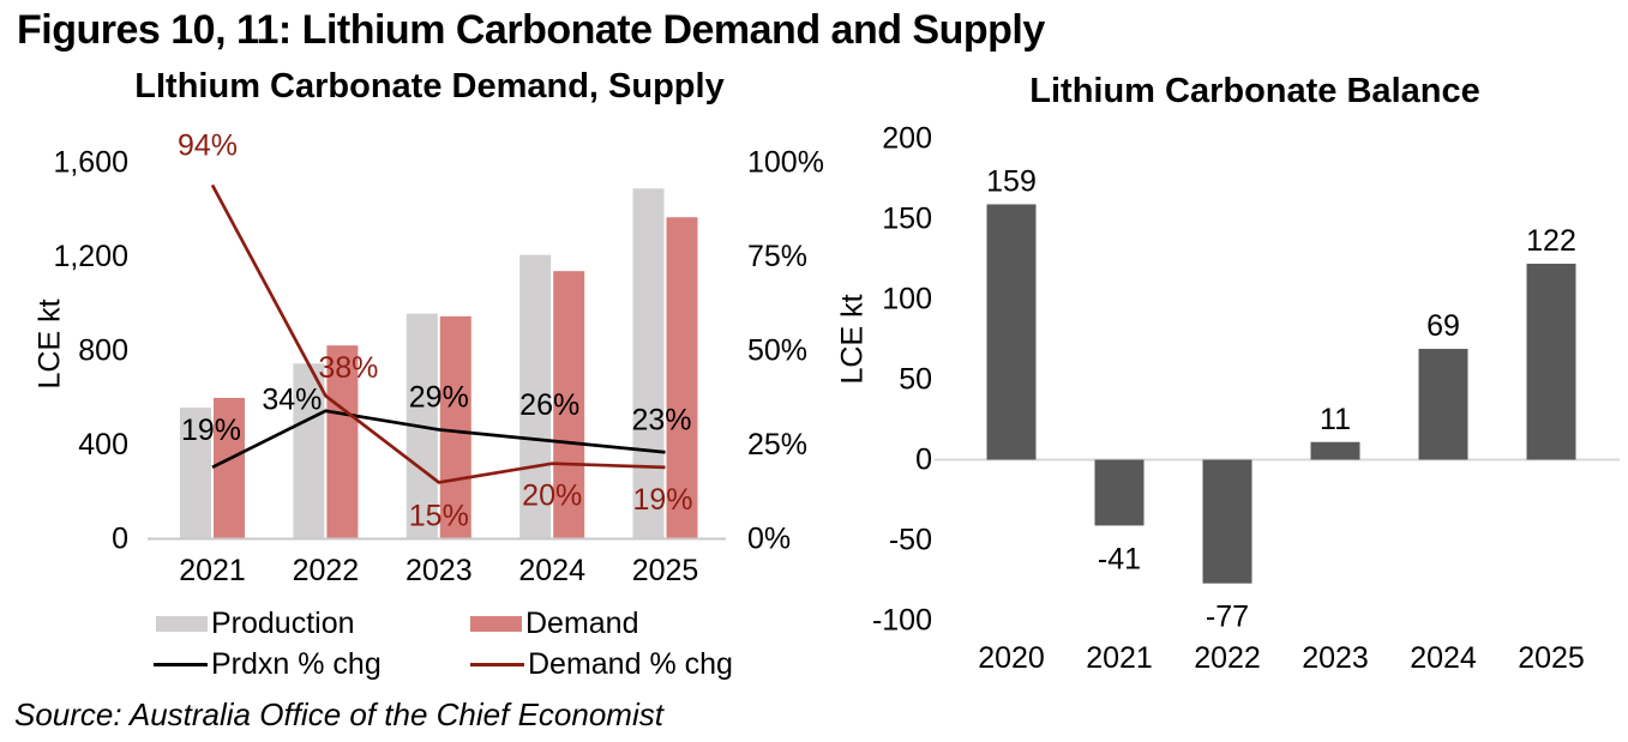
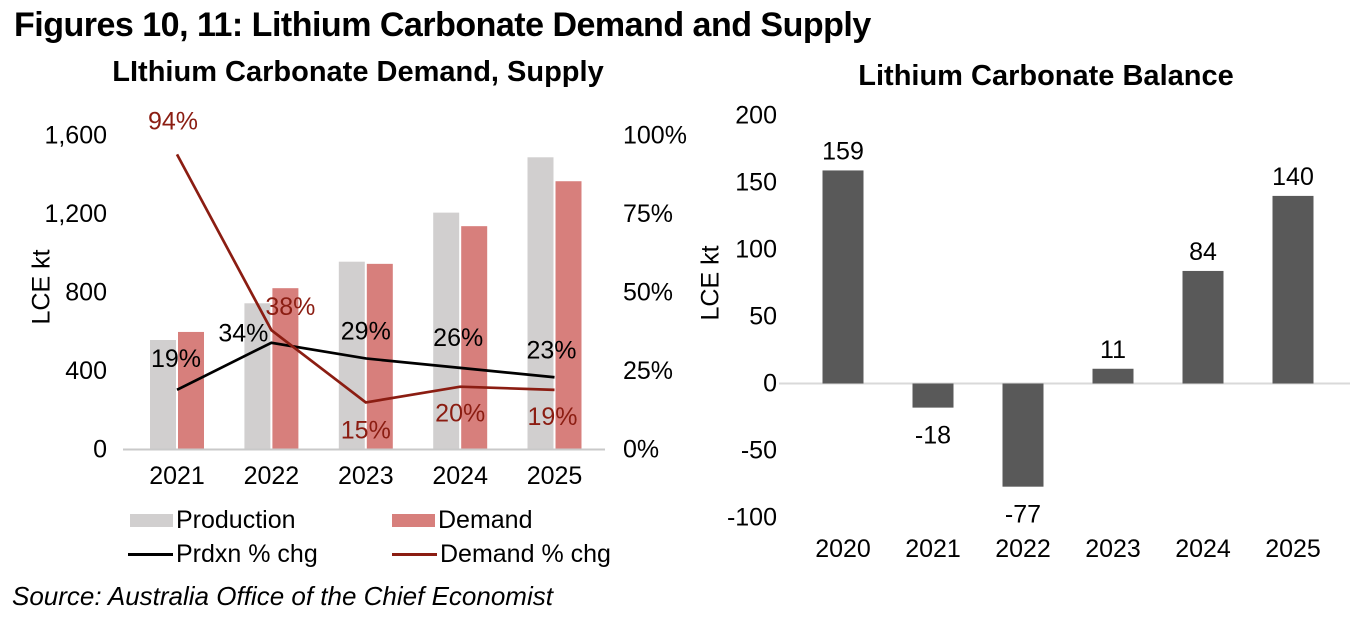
Lithium Carbonate Balance/2021: -41 -> -18
Lithium Carbonate Balance/2024: 69 -> 84
Lithium Carbonate Balance/2025: 122 -> 140
